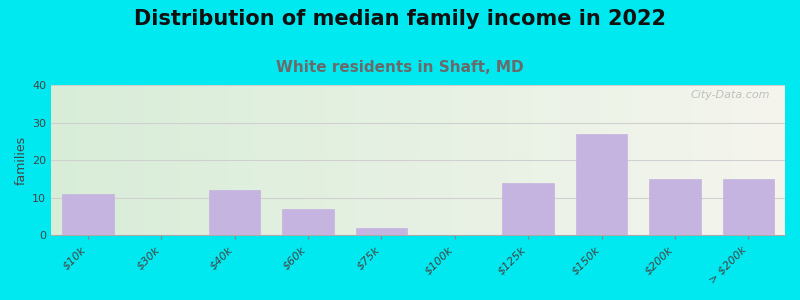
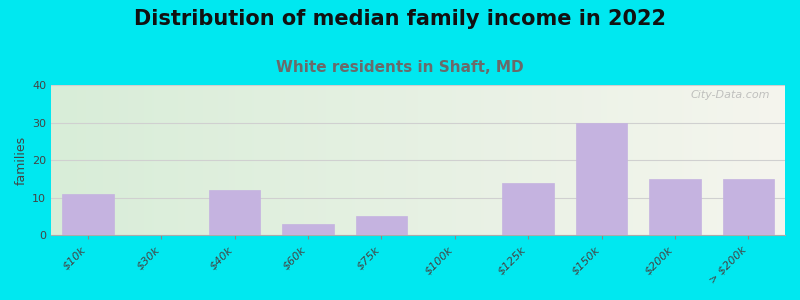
$60k: 7 -> 3
$75k: 2 -> 5
$150k: 27 -> 30
